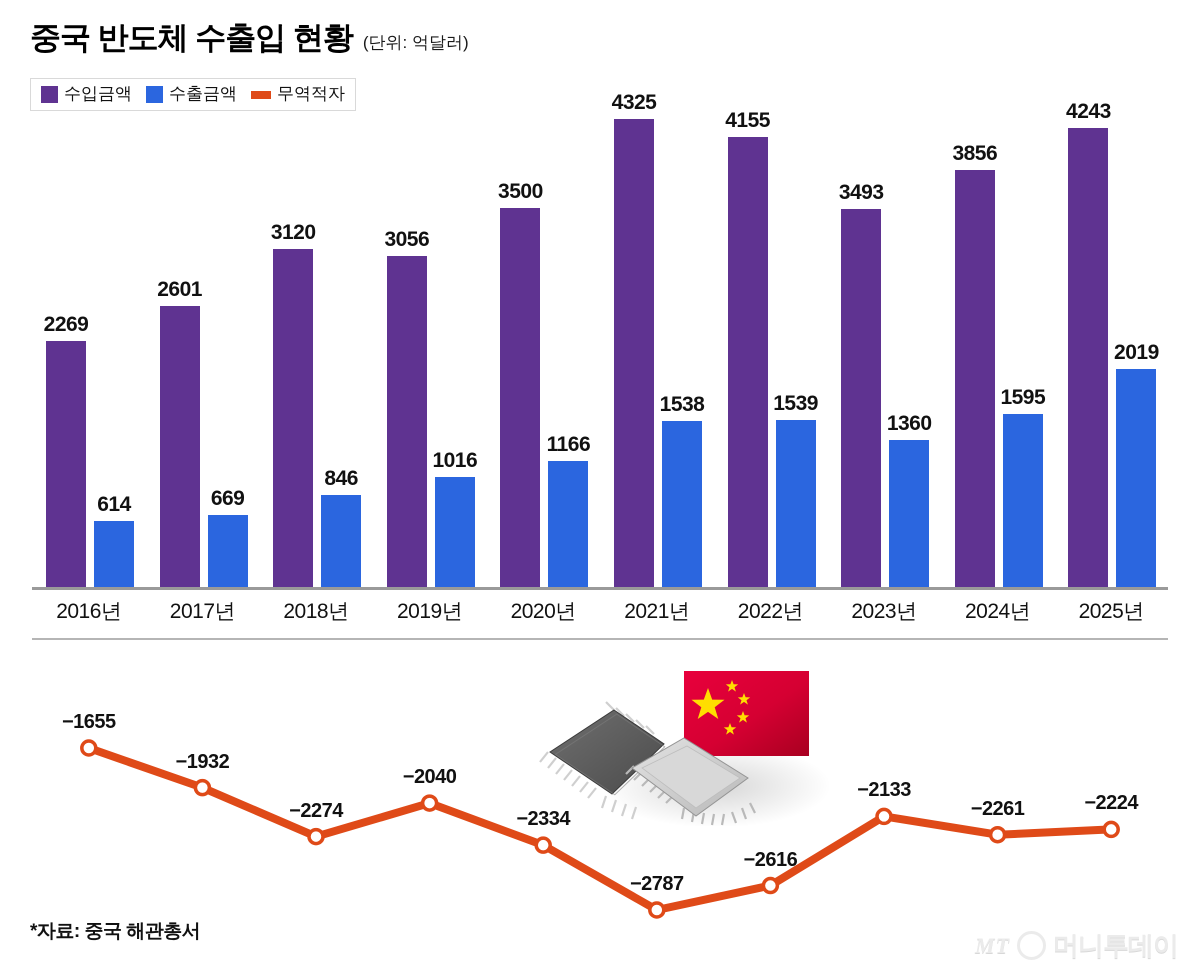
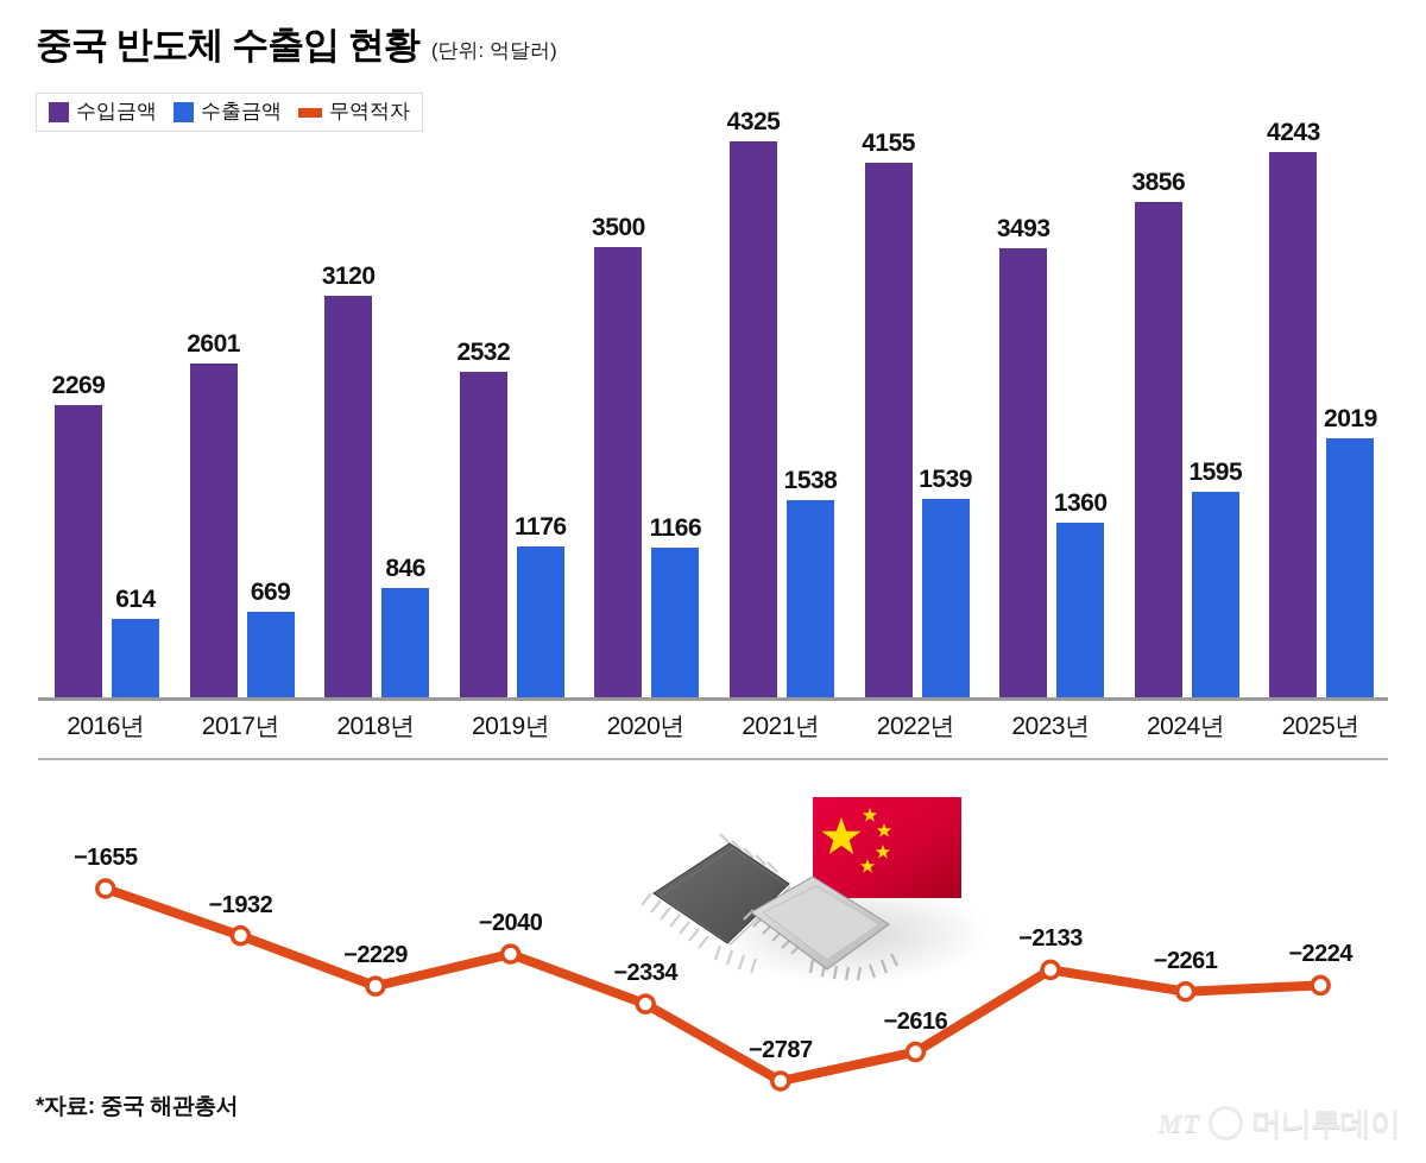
중국 반도체 수출입 현황/수입금액/2019년: 3056 -> 2532
중국 반도체 수출입 현황/수출금액/2019년: 1016 -> 1176
무역적자/2018년: −2274 -> −2229
